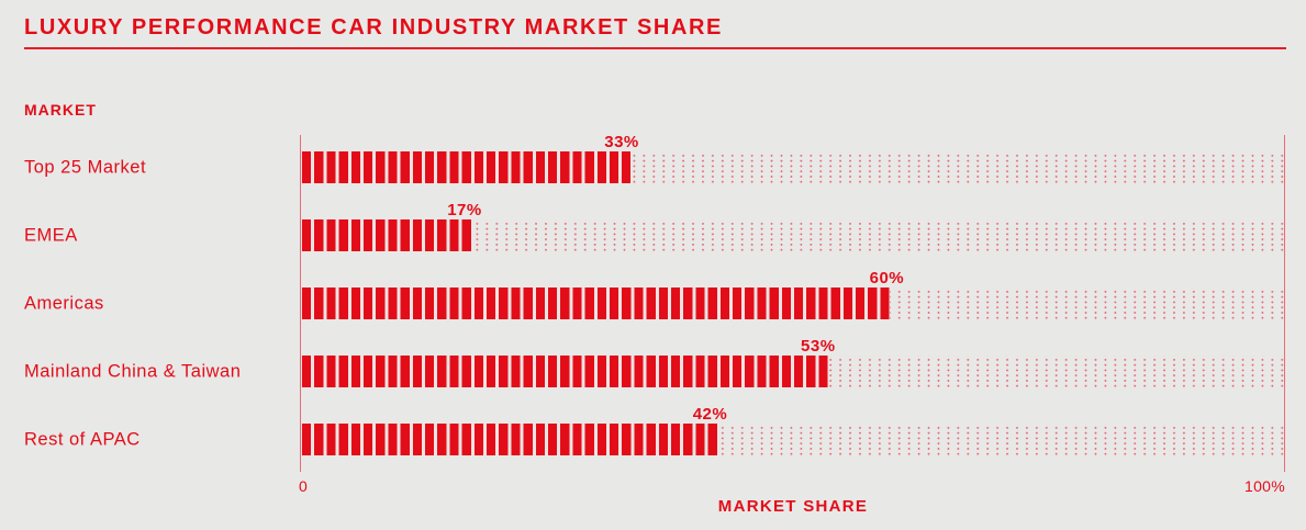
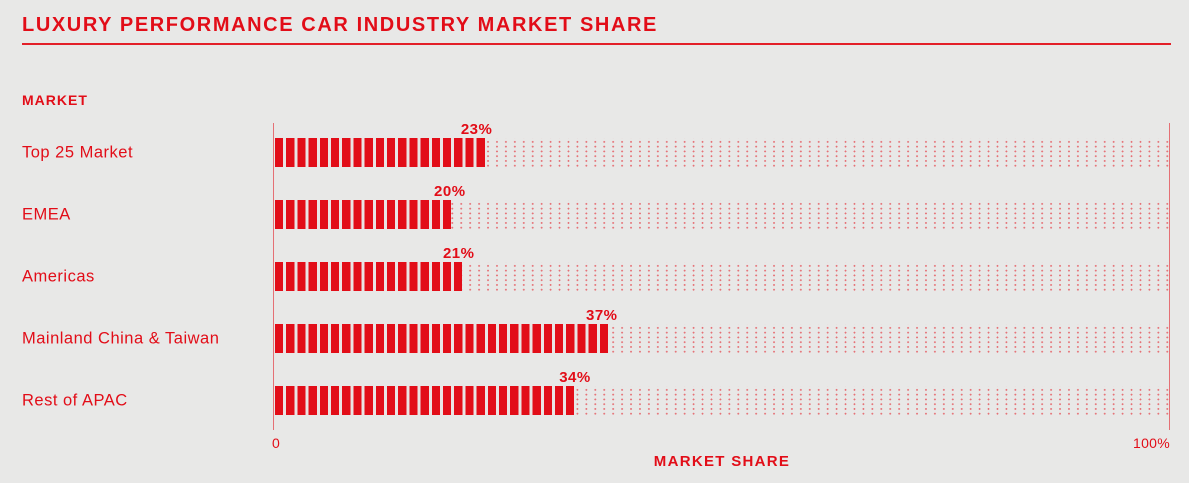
Top 25 Market: 33% -> 23%
EMEA: 17% -> 20%
Americas: 60% -> 21%
Mainland China & Taiwan: 53% -> 37%
Rest of APAC: 42% -> 34%
